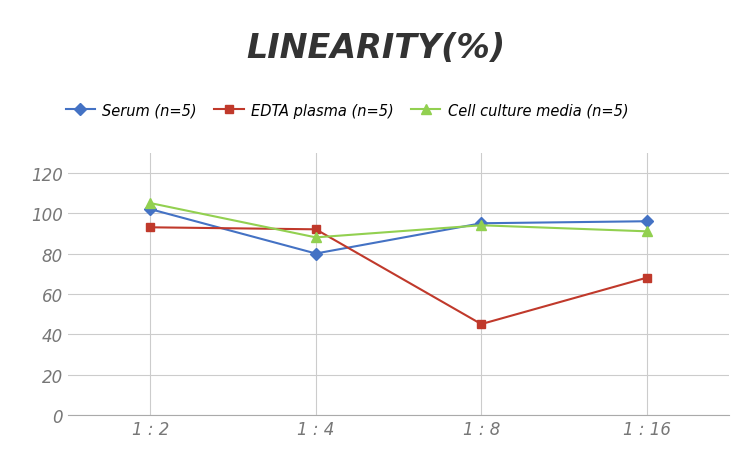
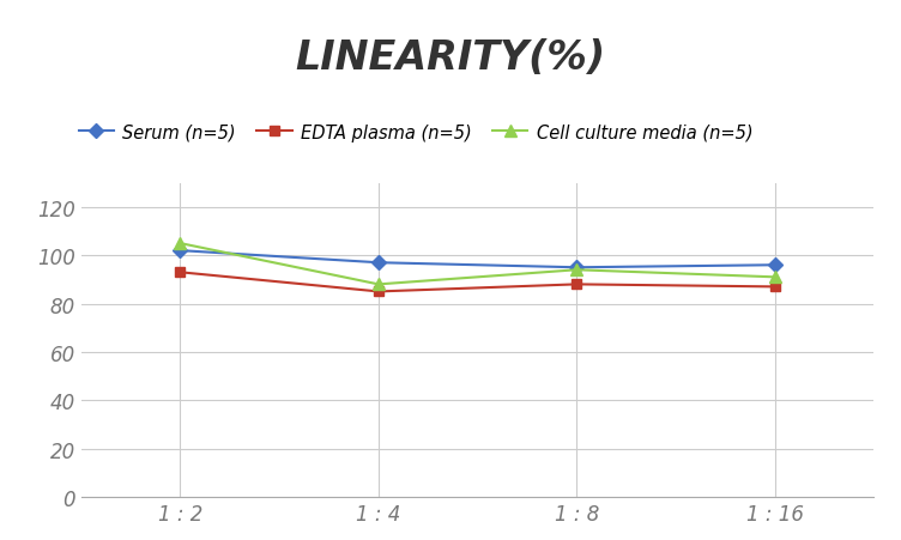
Serum (n=5)/1 : 4: 80 -> 97
EDTA plasma (n=5)/1 : 4: 92 -> 85
EDTA plasma (n=5)/1 : 8: 45 -> 88
EDTA plasma (n=5)/1 : 16: 68 -> 87
